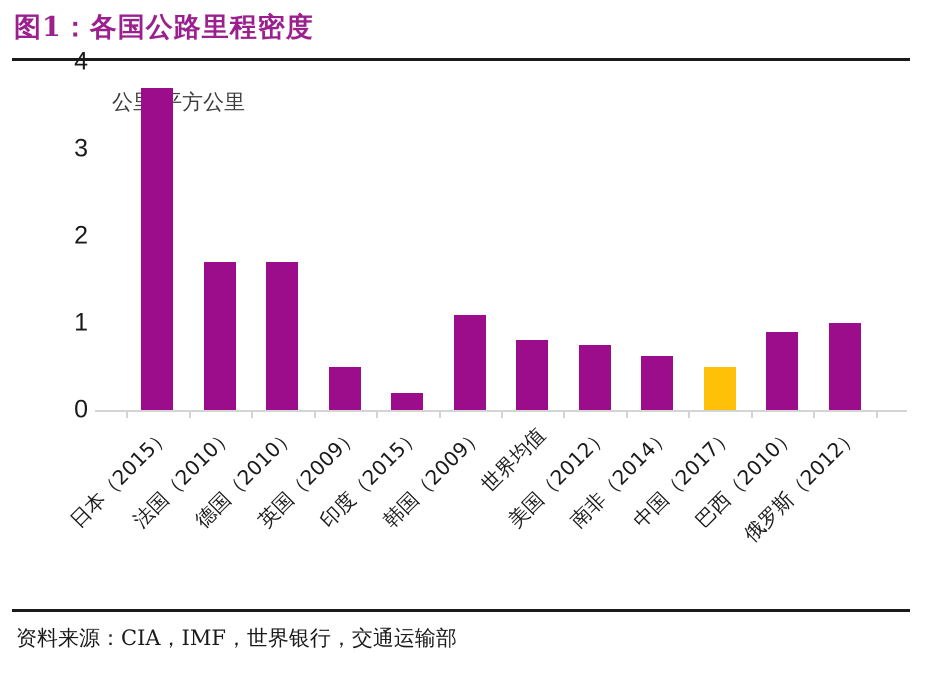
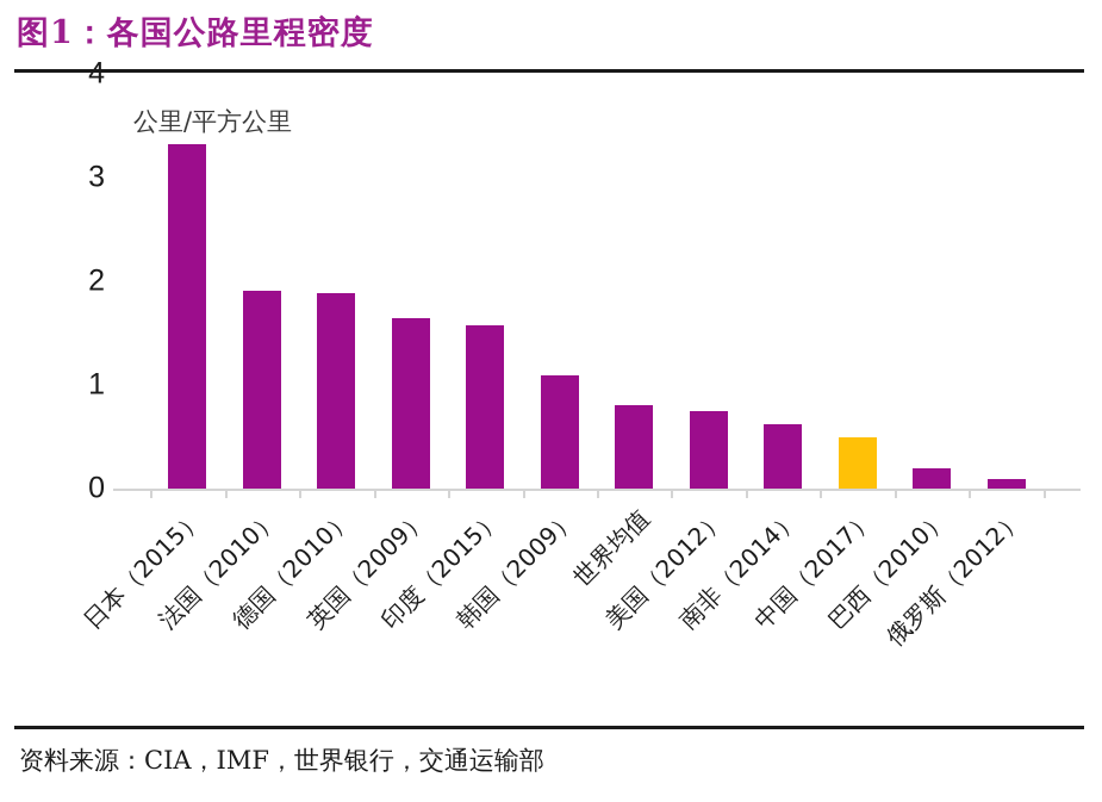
日本（2015）: 3.7 -> 3.3
法国（2010）: 1.7 -> 1.9
德国（2010）: 1.7 -> 1.9
英国（2009）: 0.5 -> 1.6
印度（2015）: 0.2 -> 1.6
巴西（2010）: 0.9 -> 0.2
俄罗斯（2012）: 1.0 -> 0.1
